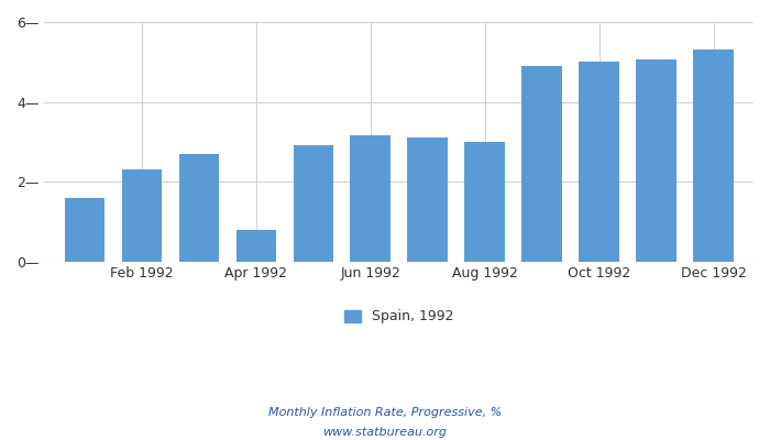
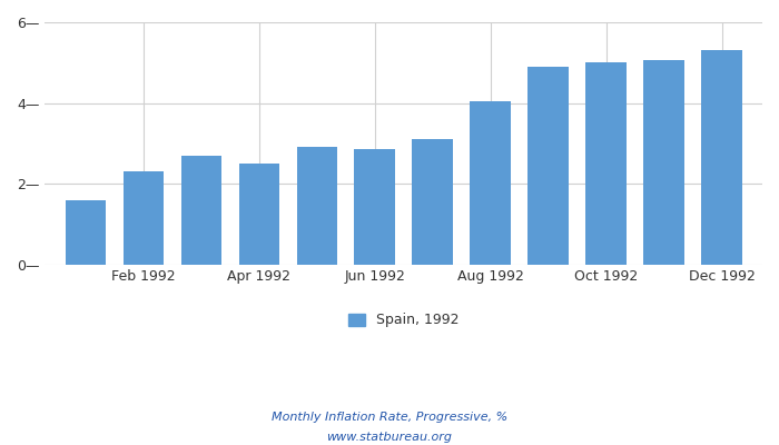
Apr 1992: 0.80— -> 2.50—
Jun 1992: 3.15— -> 2.85—
Aug 1992: 3.00— -> 4.05—
